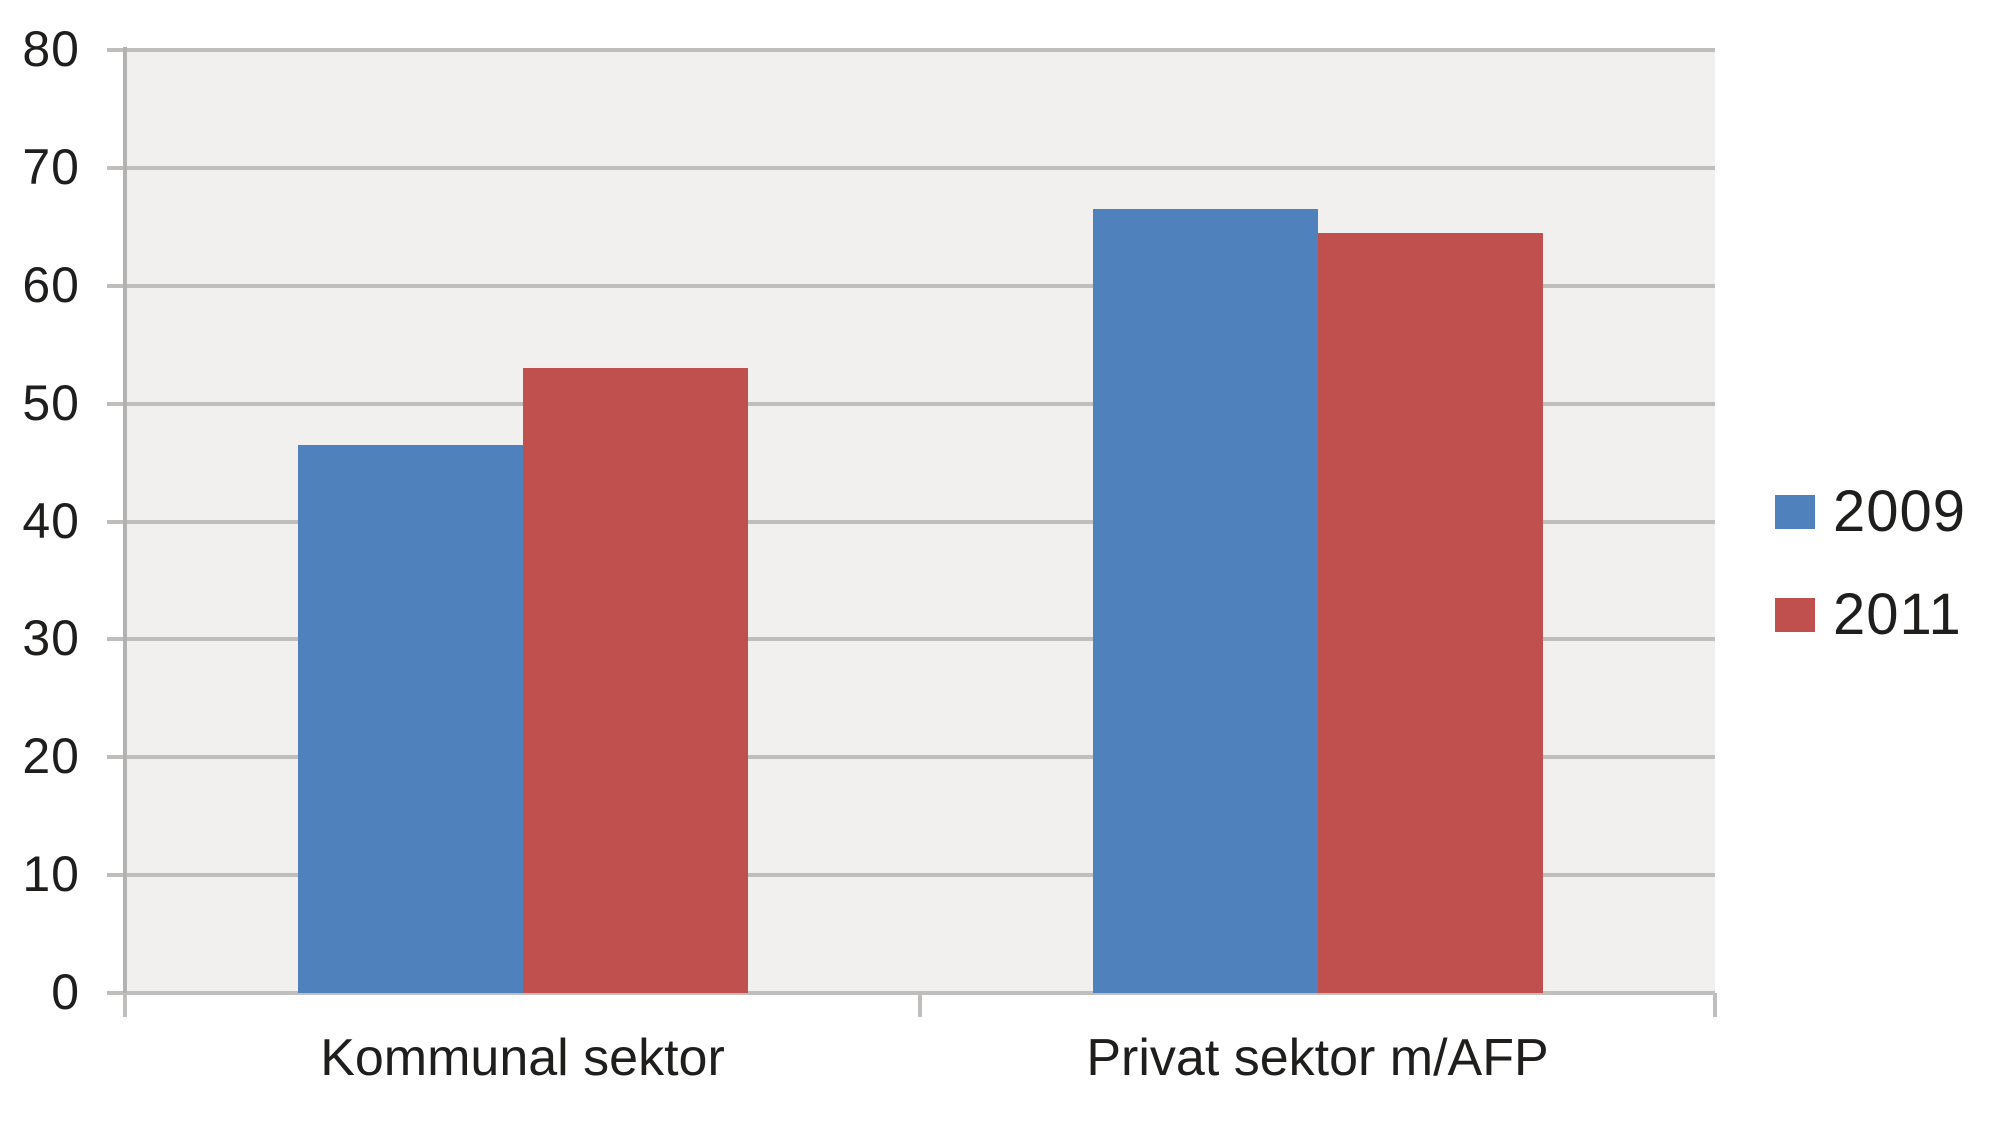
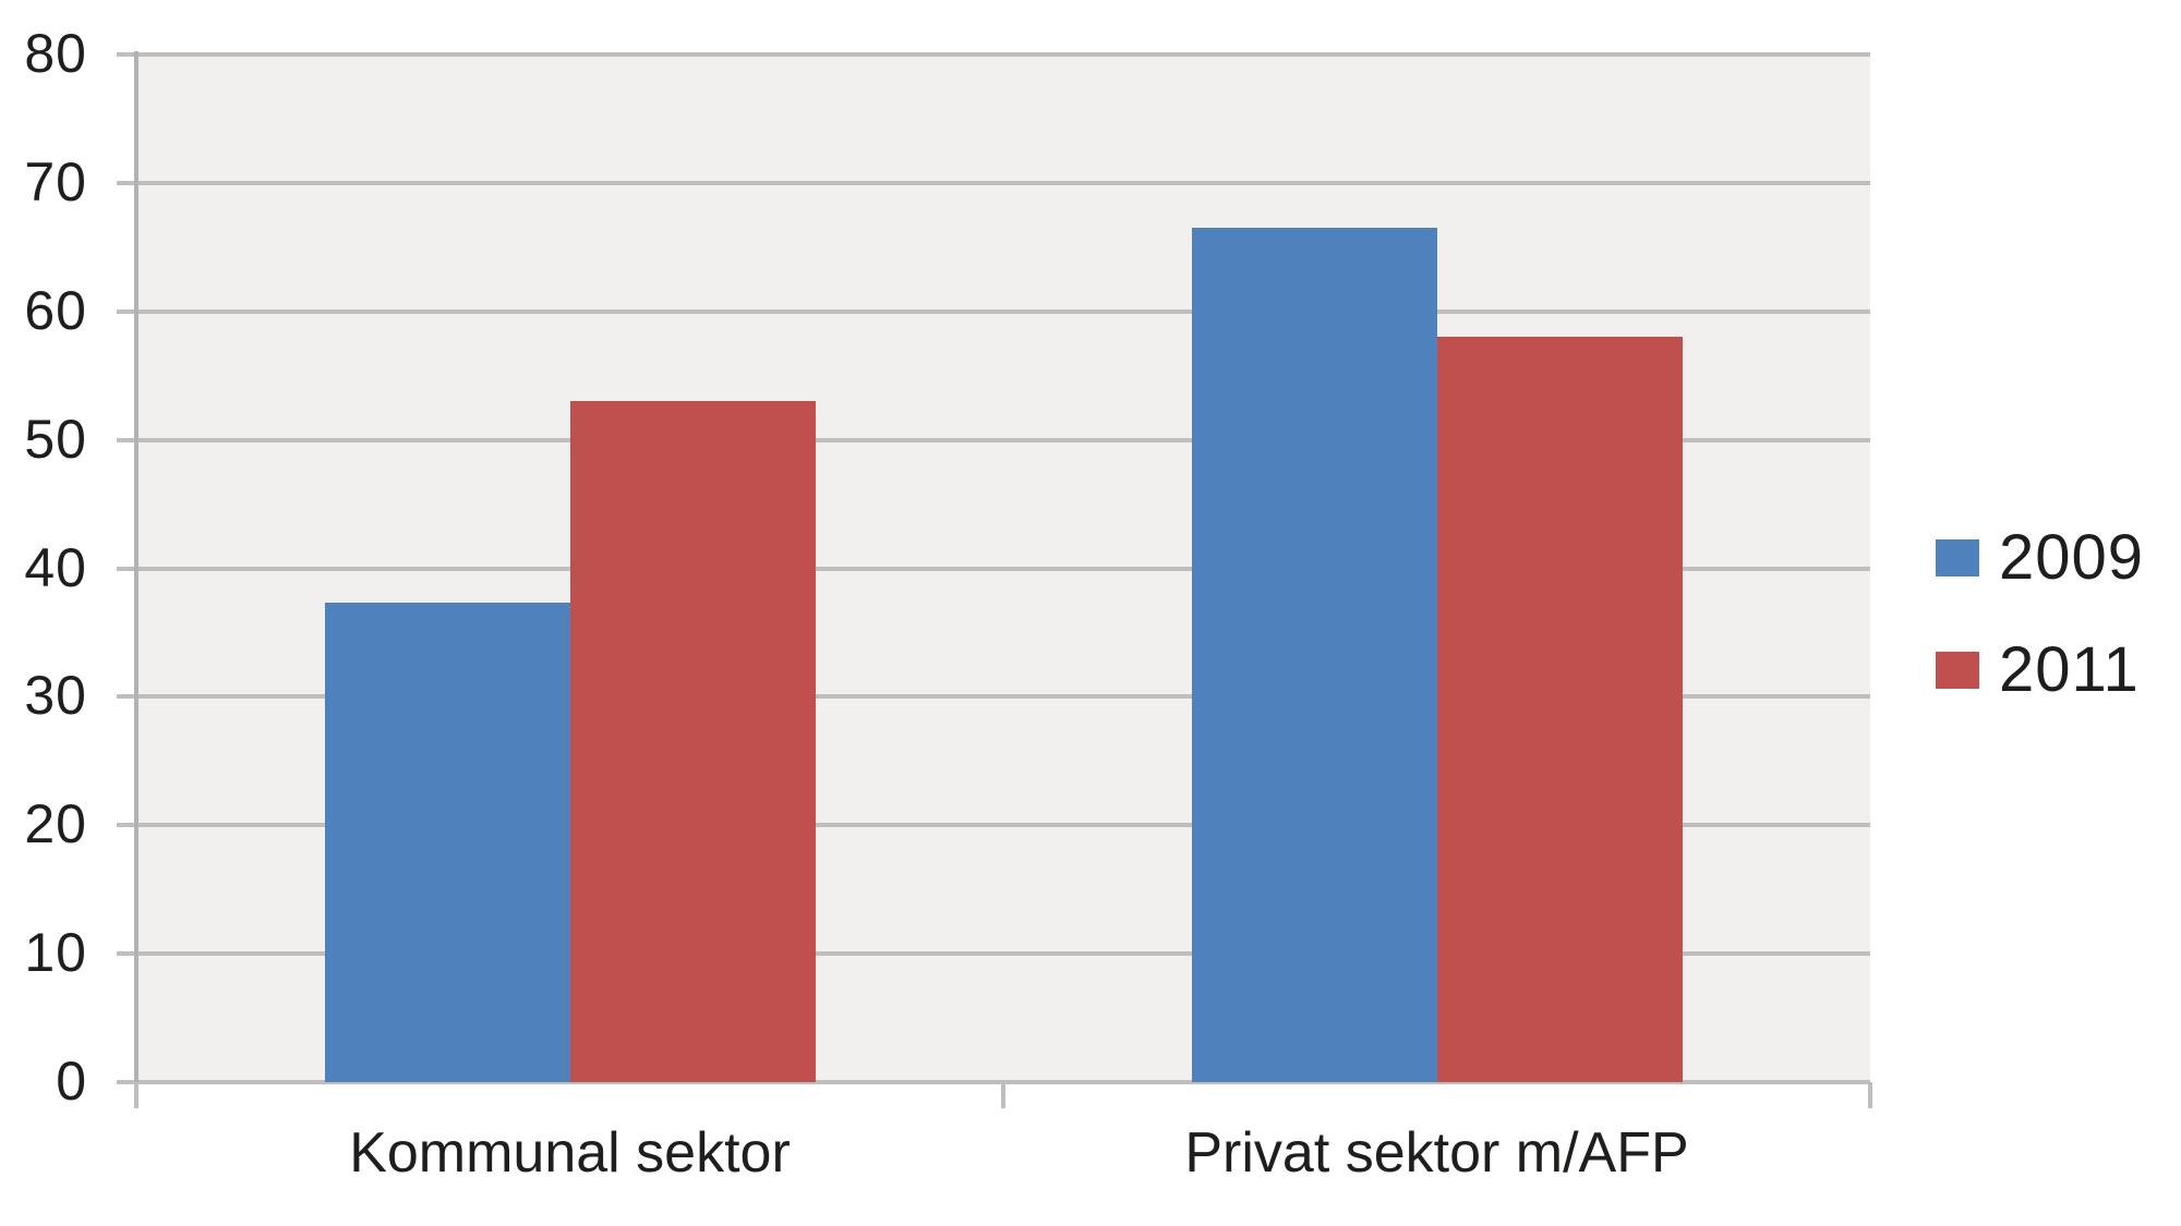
2009/Kommunal sektor: 46.5 -> 37.3
2011/Privat sektor m/AFP: 64.5 -> 58.0
